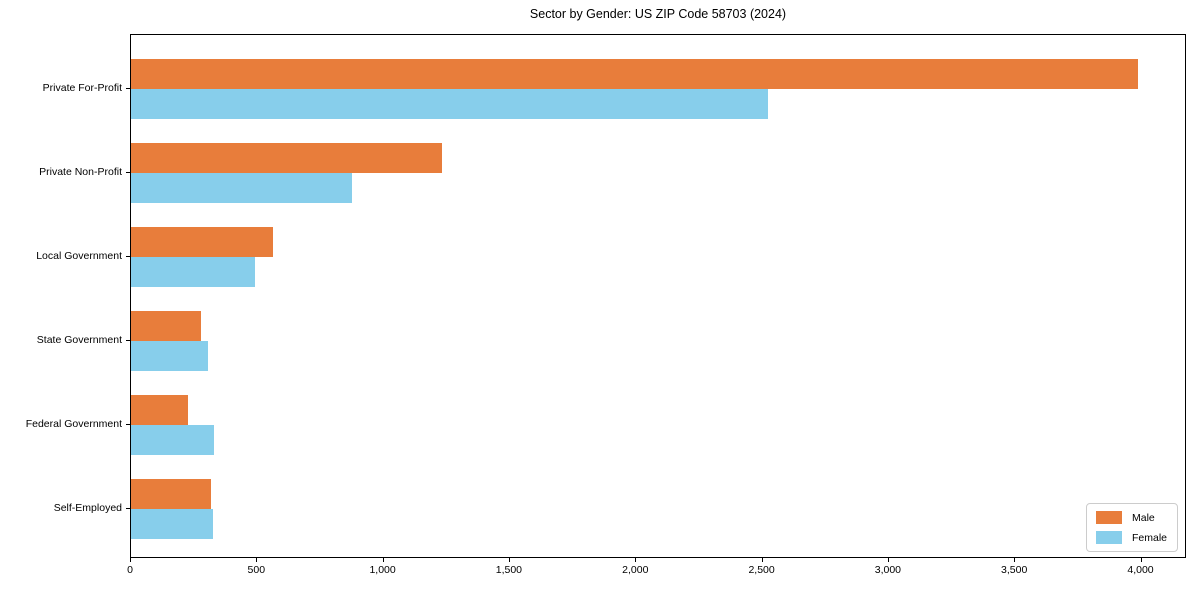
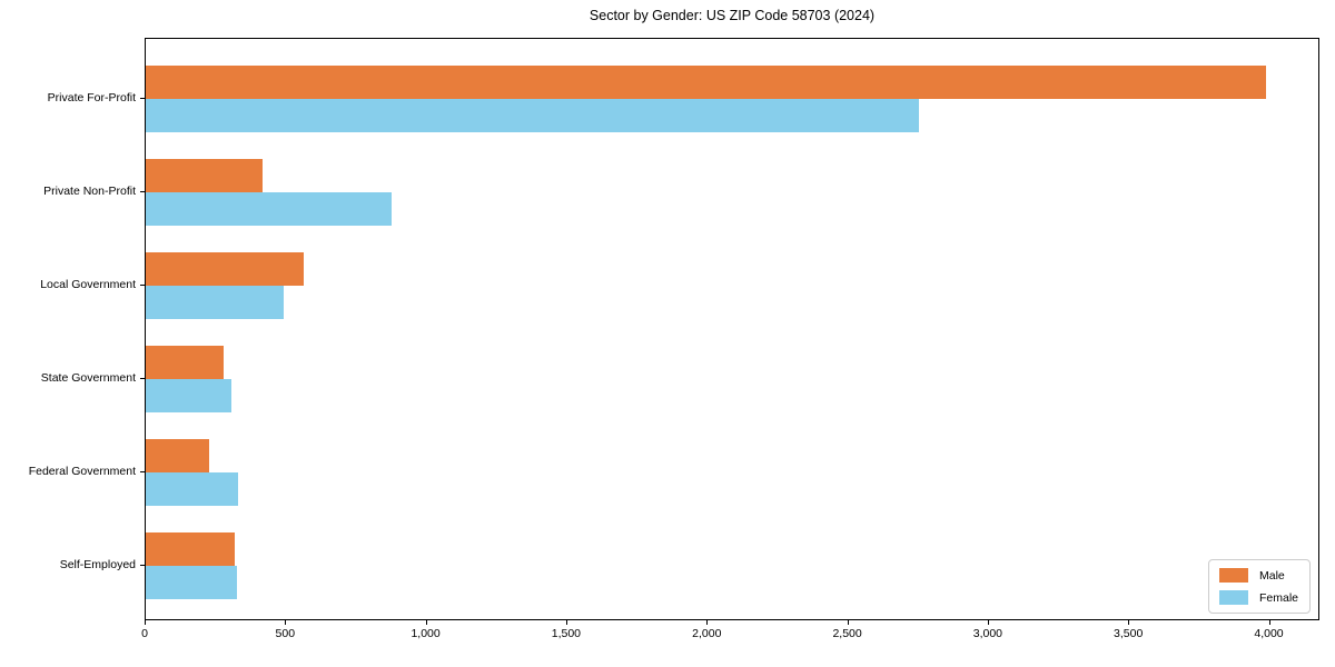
Female/Private For-Profit: 2520 -> 2750
Male/Private Non-Profit: 1230 -> 420
